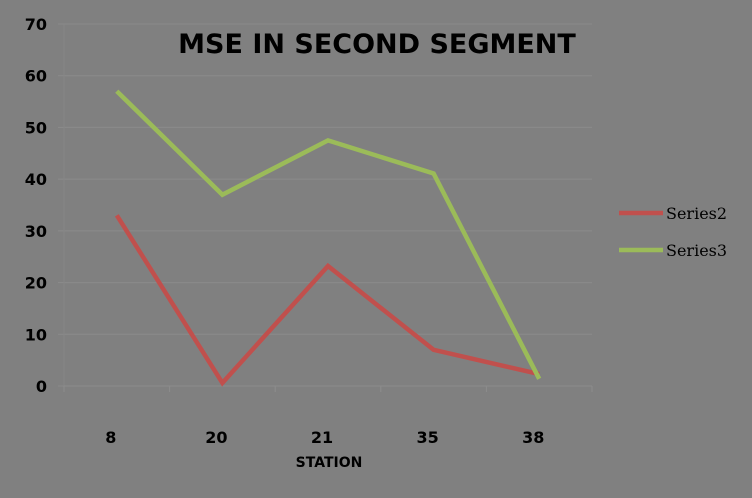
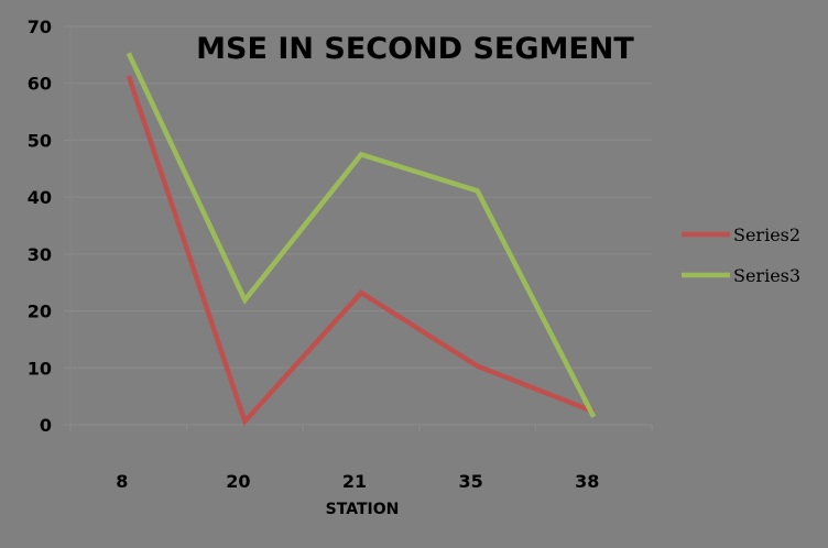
Series2/8: 33 -> 61
Series3/8: 57 -> 65
Series3/20: 37 -> 22
Series2/35: 7 -> 10
